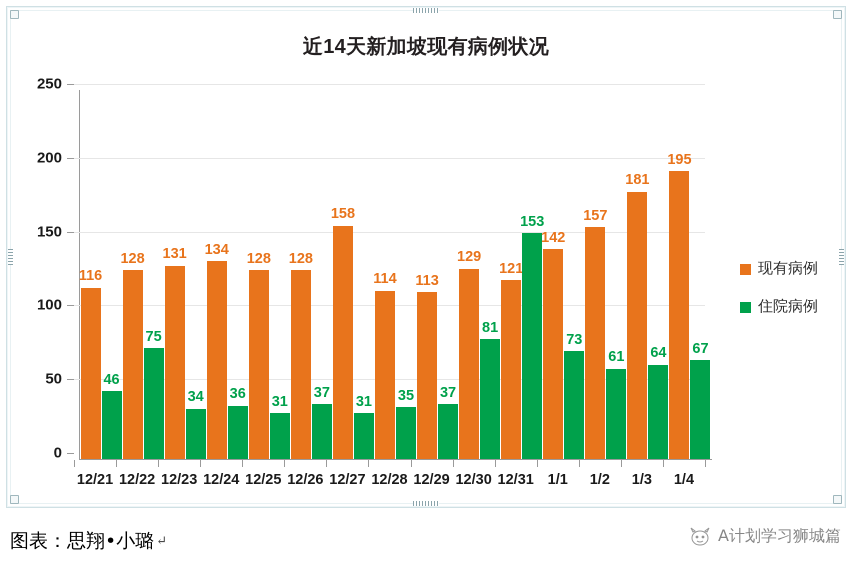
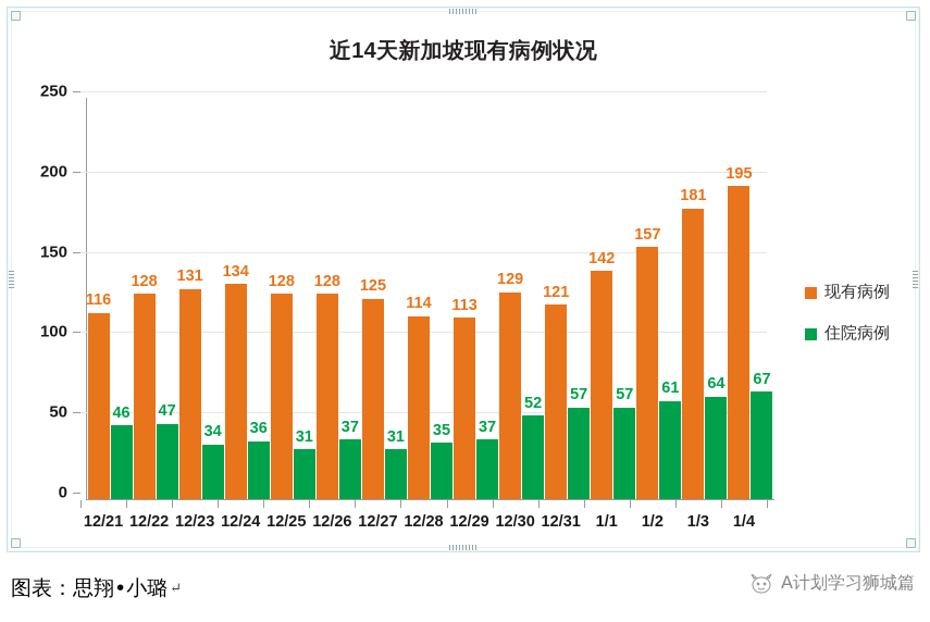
住院病例/12/22: 75 -> 47
现有病例/12/27: 158 -> 125
住院病例/12/30: 81 -> 52
住院病例/12/31: 153 -> 57
住院病例/1/1: 73 -> 57
